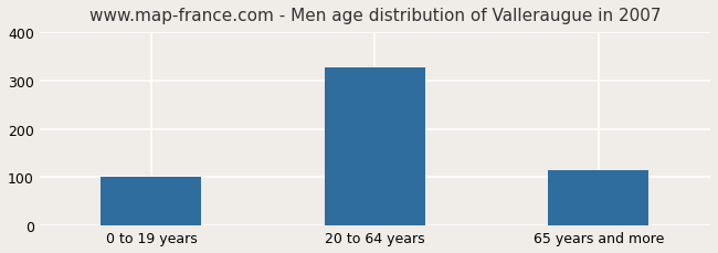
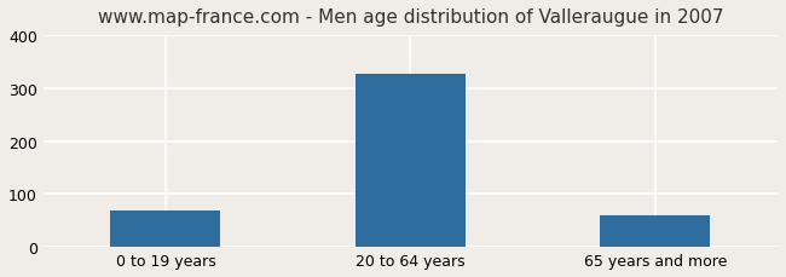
0 to 19 years: 100 -> 70
65 years and more: 114 -> 60
